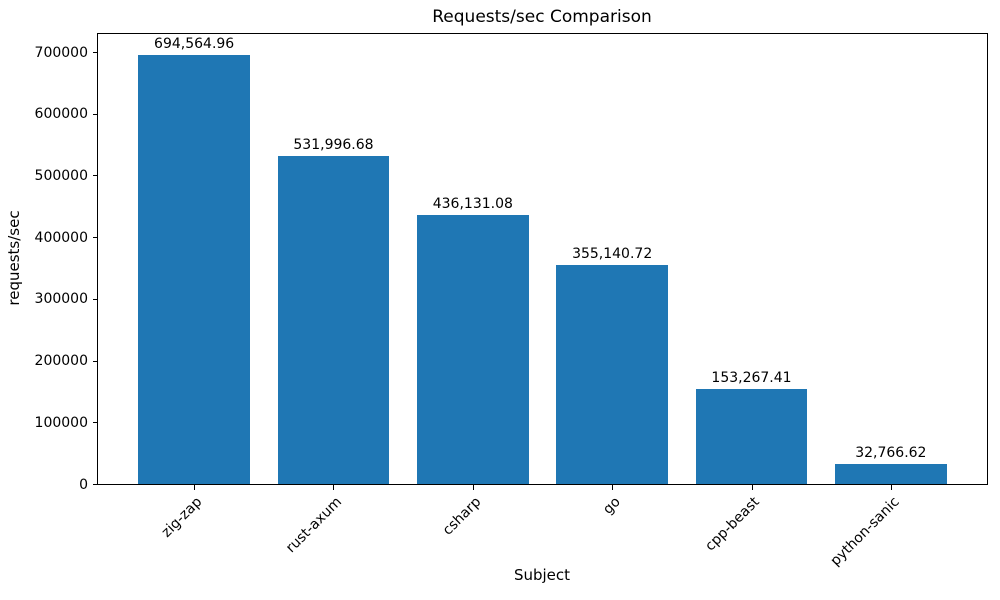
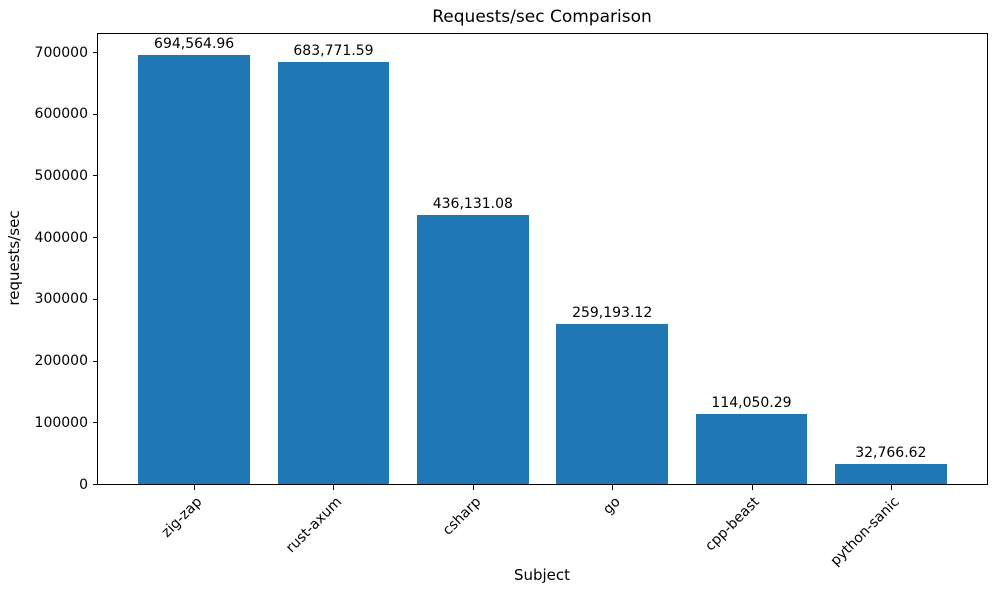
rust-axum: 531,996.68 -> 683,771.59
go: 355,140.72 -> 259,193.12
cpp-beast: 153,267.41 -> 114,050.29
